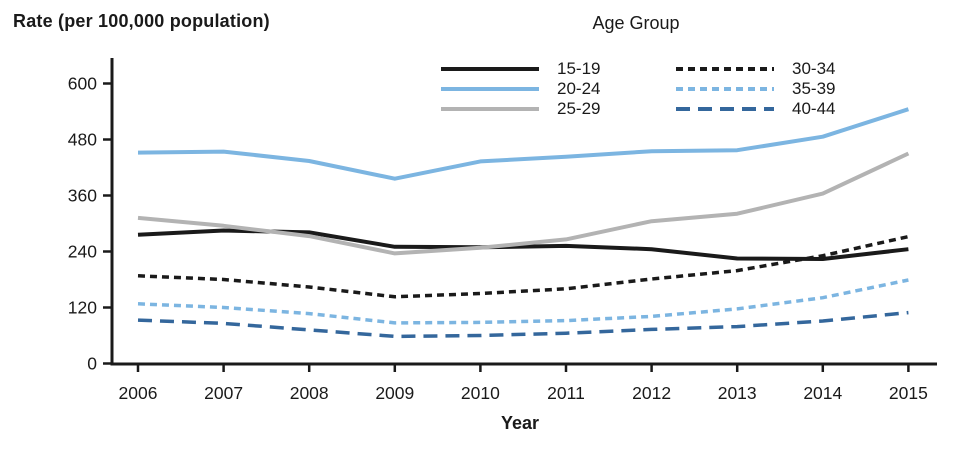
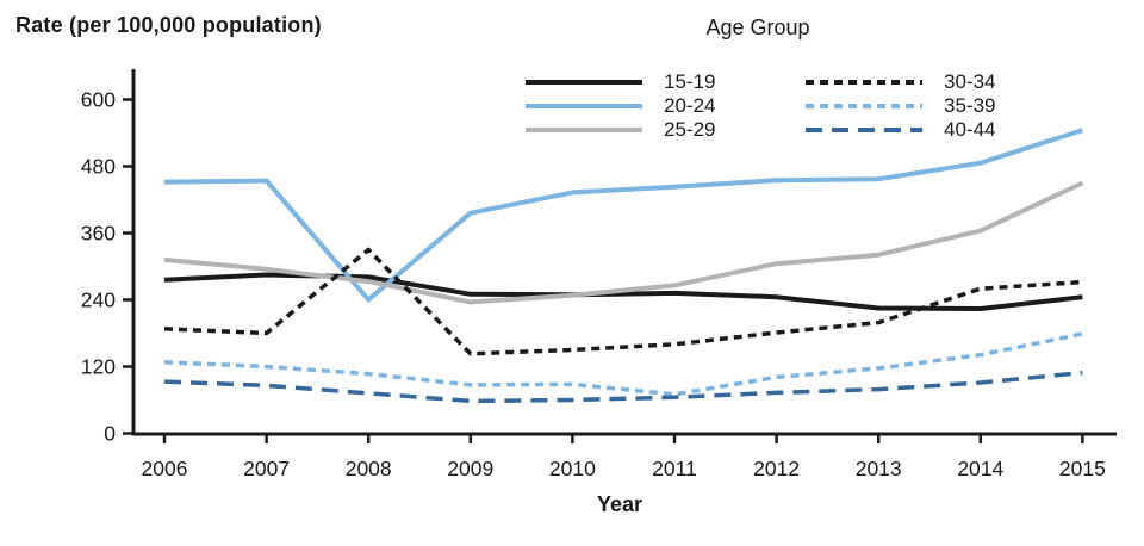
20-24/2008: 430 -> 240
30-34/2008: 160 -> 330
35-39/2011: 90 -> 70
30-34/2014: 230 -> 260
